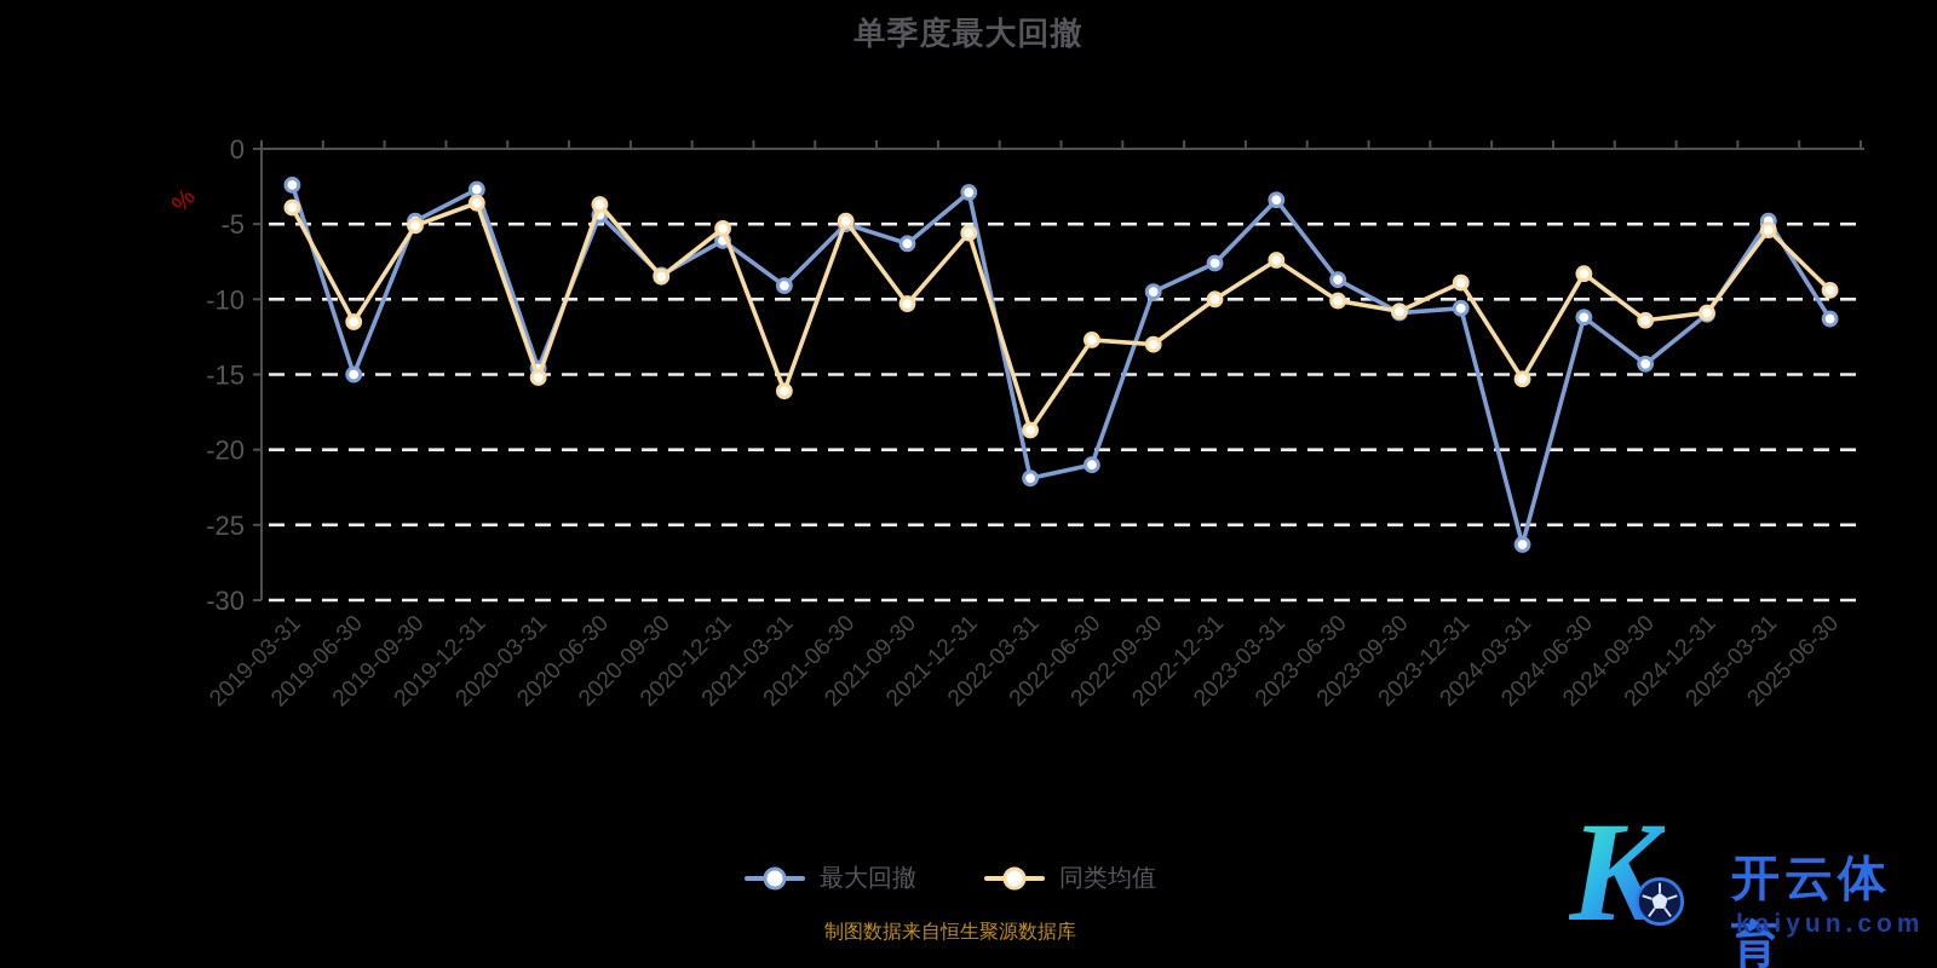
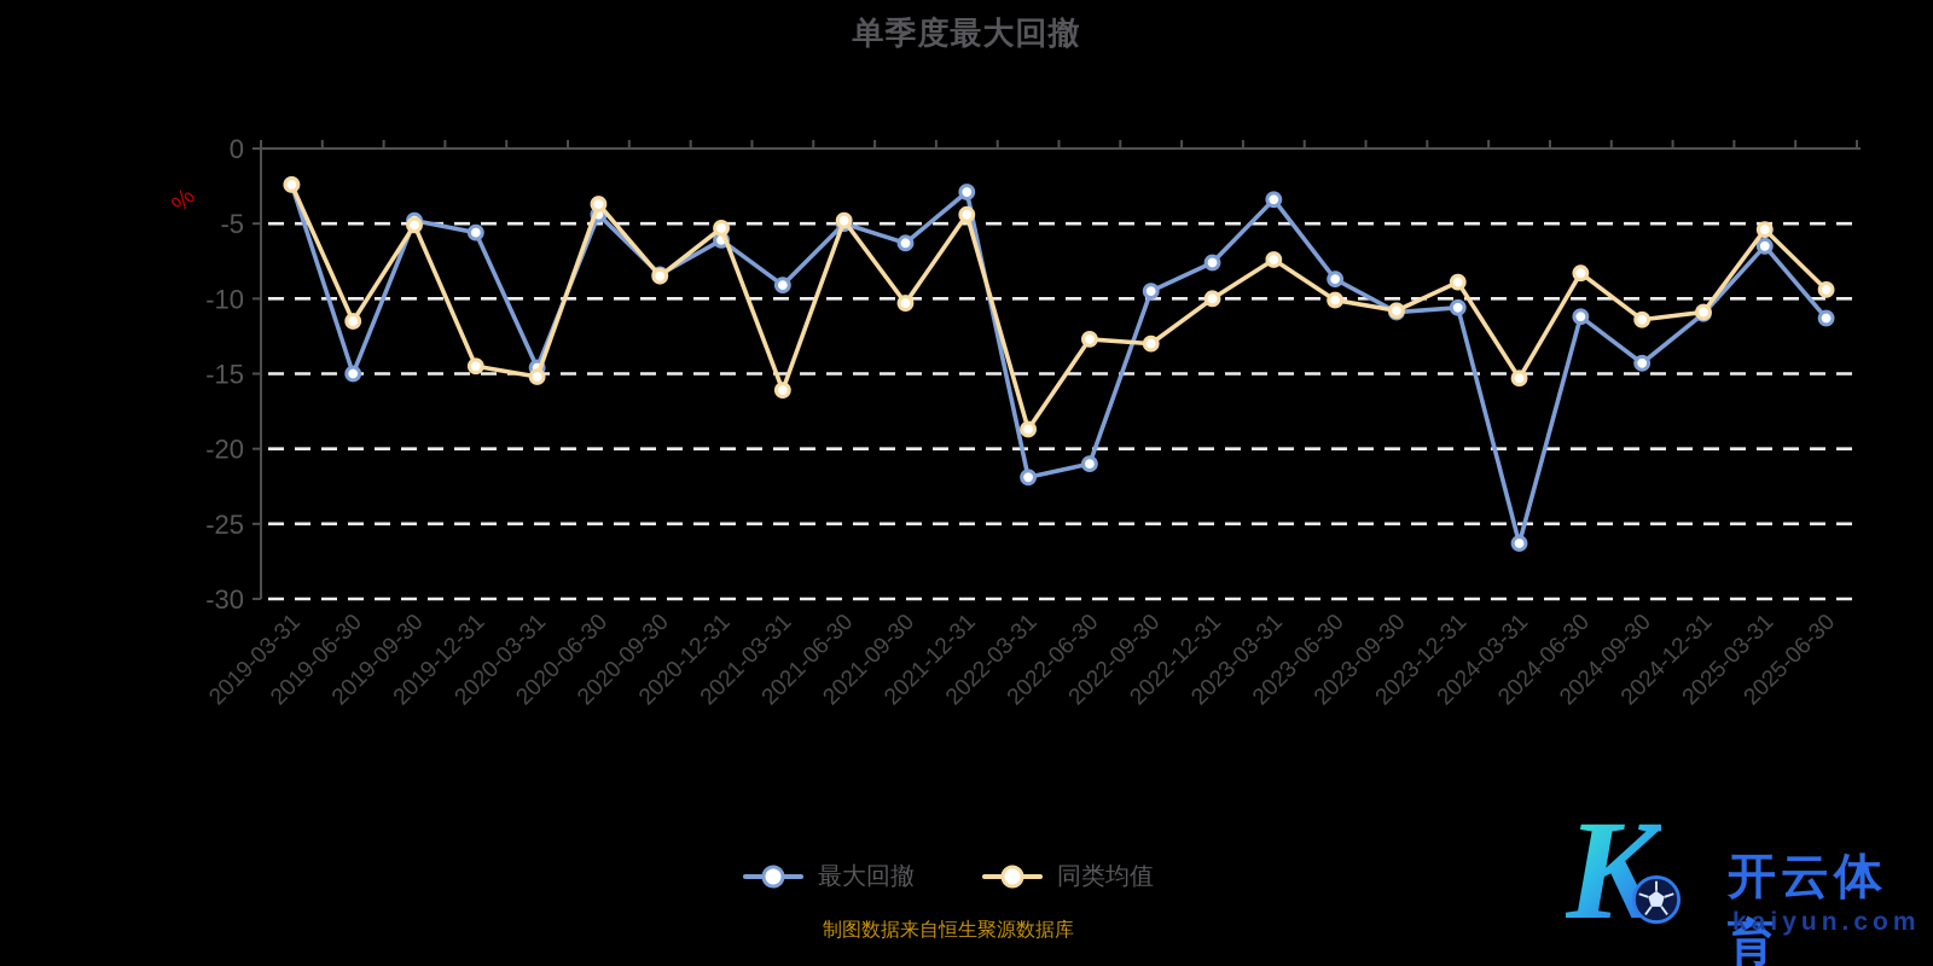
同类均值/2019-03-31: -3.9 -> -2.4
最大回撤/2019-12-31: -2.7 -> -5.6
同类均值/2019-12-31: -3.6 -> -14.5
同类均值/2021-12-31: -5.6 -> -4.4
最大回撤/2025-03-31: -4.8 -> -6.5
